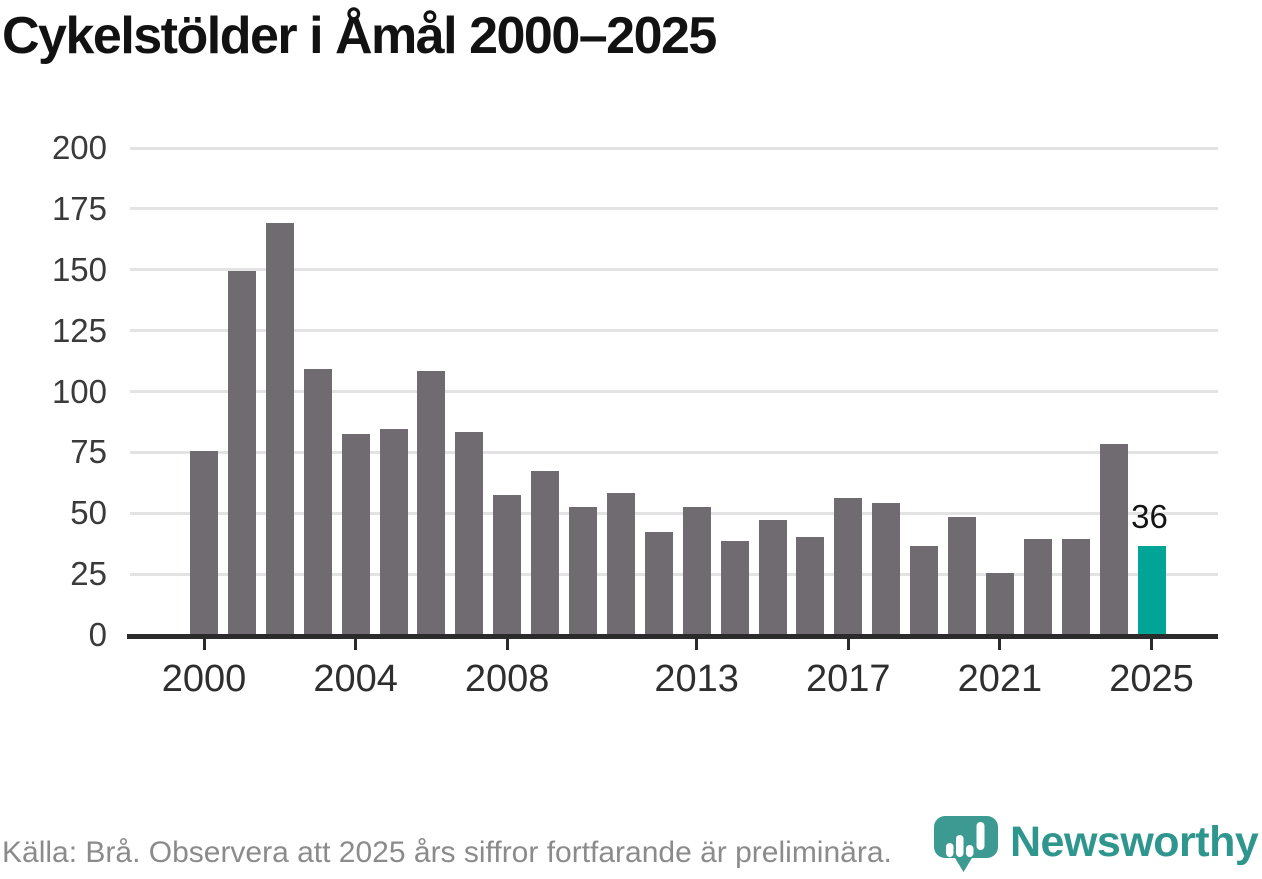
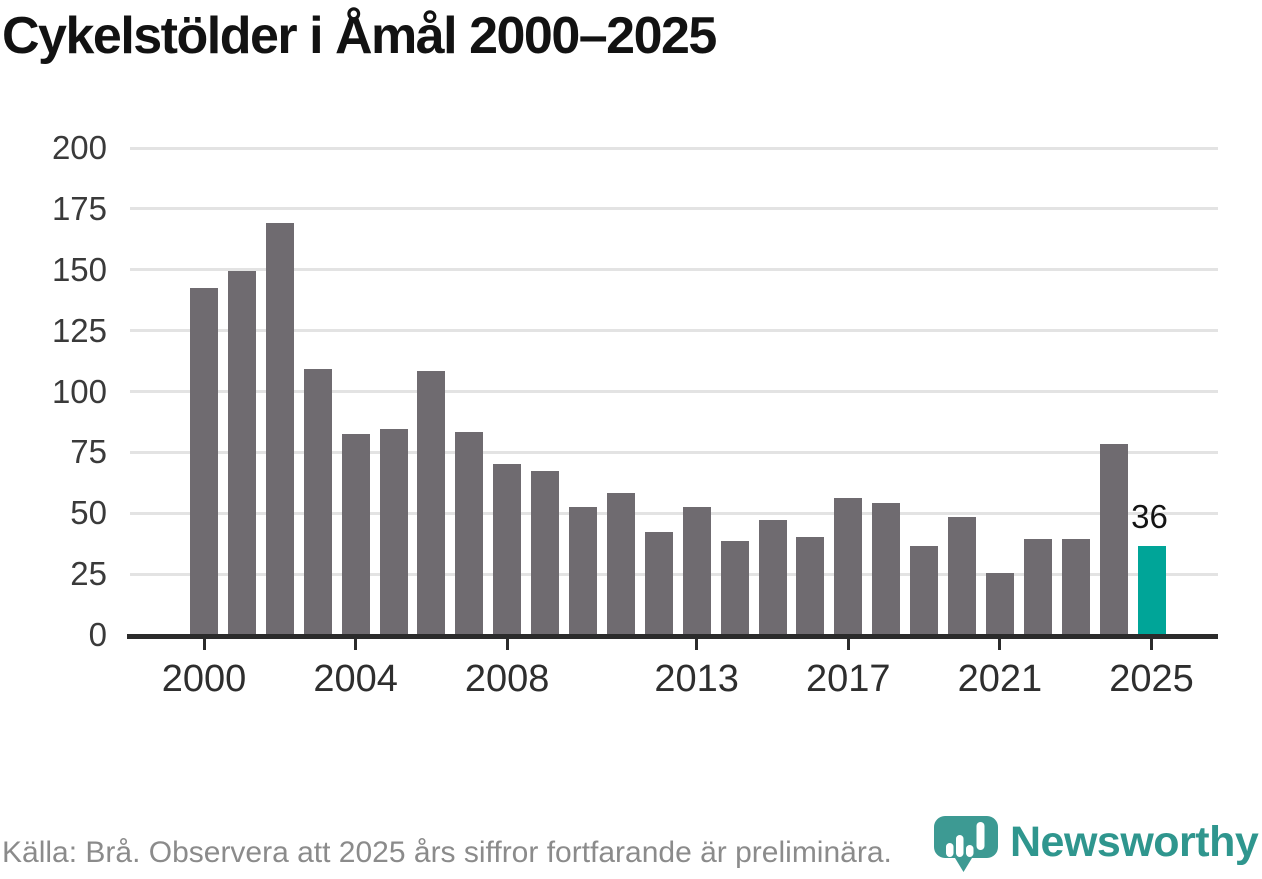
2000: 75 -> 142
2008: 57 -> 70
